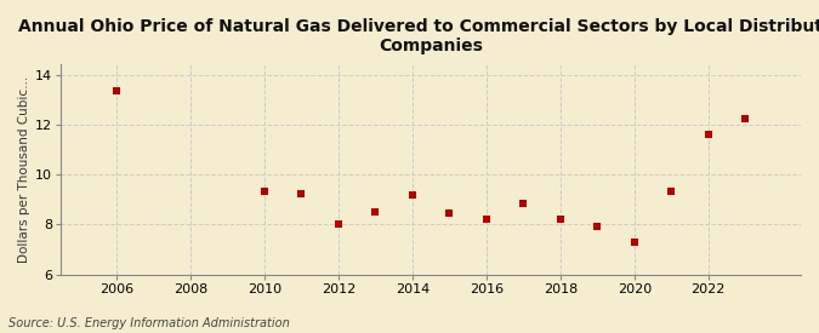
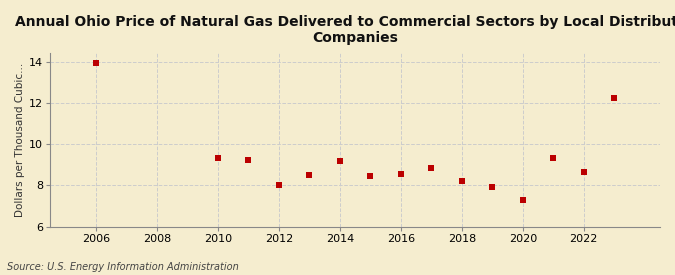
2006: 13.33 -> 13.95
2016: 8.20 -> 8.55
2022: 11.62 -> 8.65
